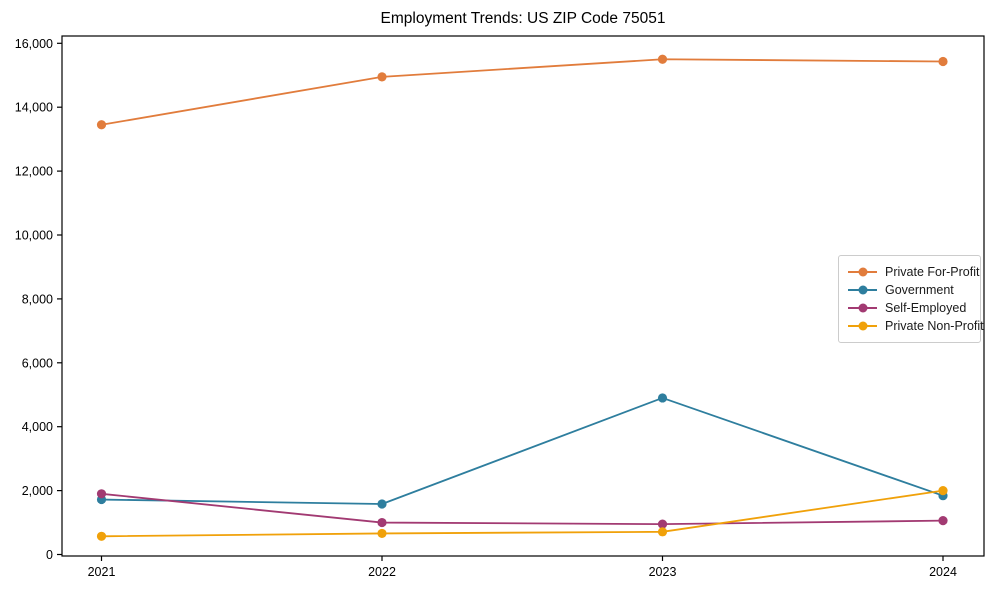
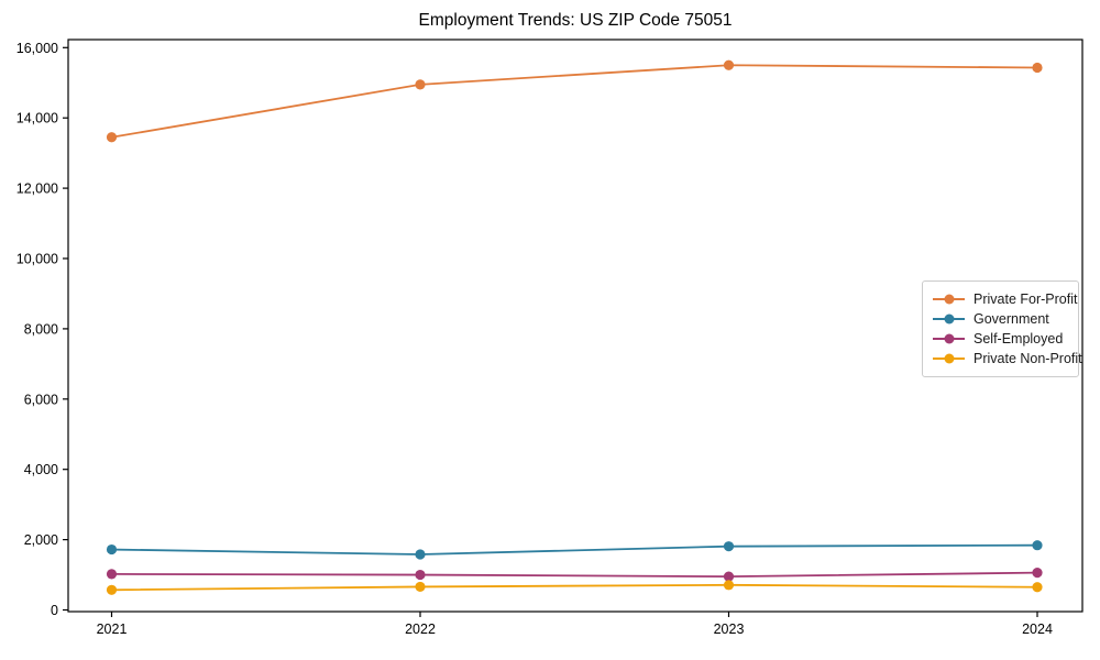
Self-Employed/2021: 1900 -> 1000
Government/2023: 4900 -> 1800
Private Non-Profit/2024: 2000 -> 600
